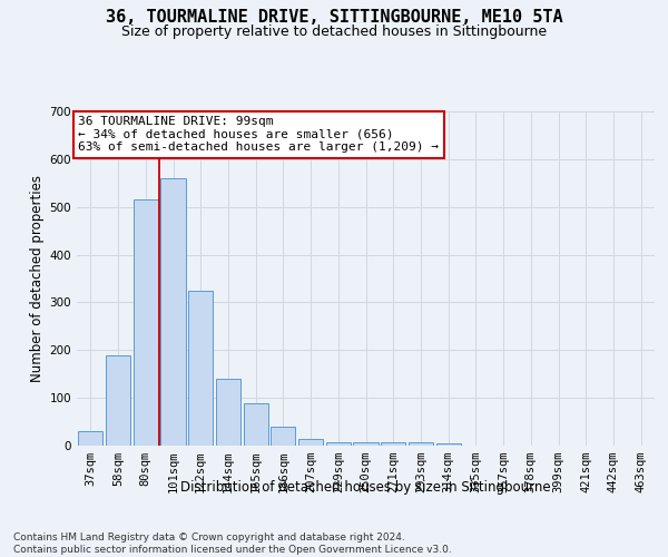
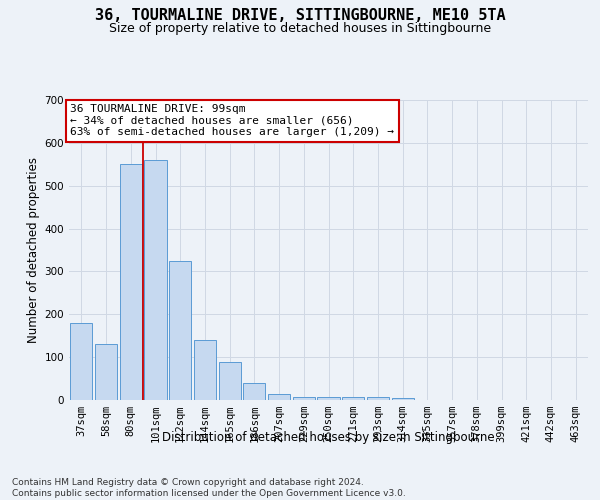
37sqm: 30 -> 180
58sqm: 190 -> 130
80sqm: 515 -> 550
